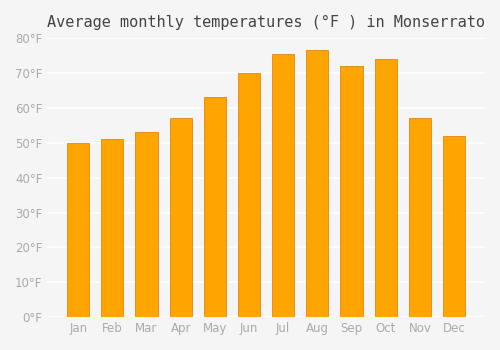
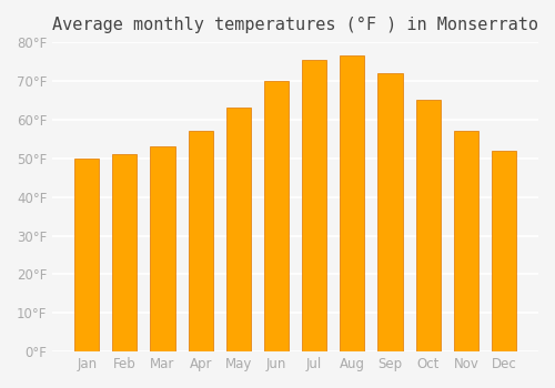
Oct: 74.0°F -> 65.0°F
